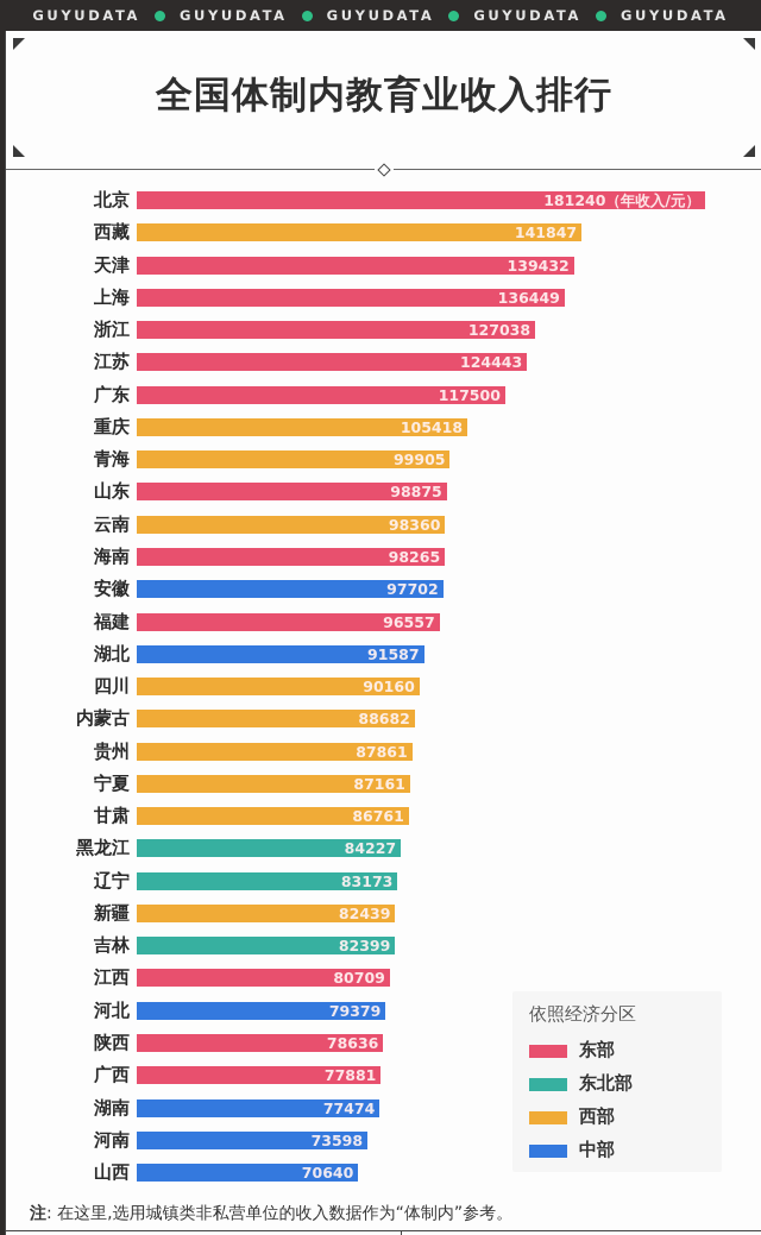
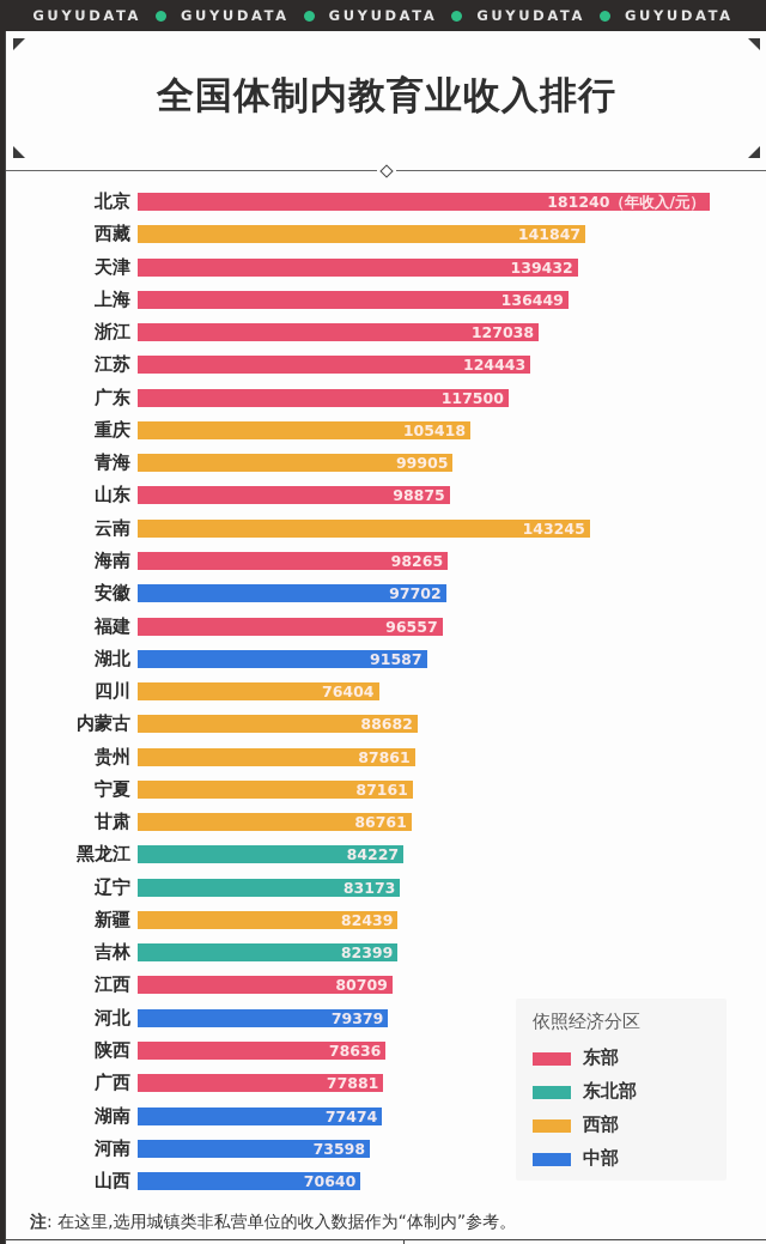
云南: 98360 -> 143245
四川: 90160 -> 76404
